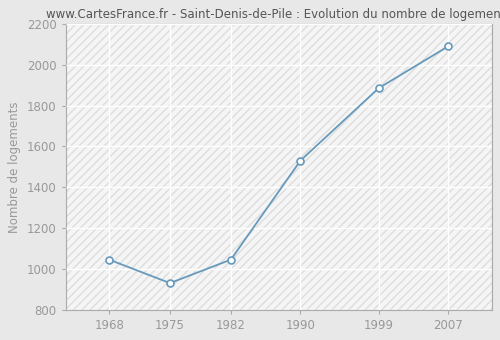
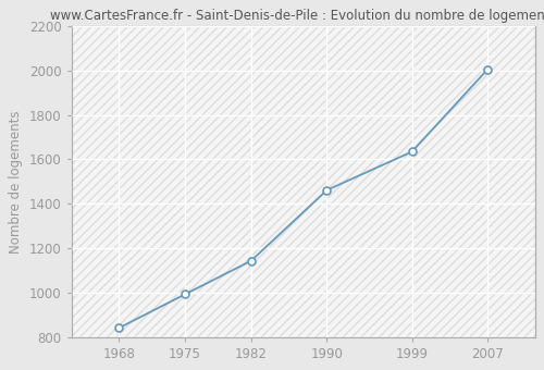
1968: 1045 -> 840
1975: 930 -> 992
1982: 1045 -> 1143
1990: 1530 -> 1461
1999: 1885 -> 1634
2007: 2090 -> 2005
